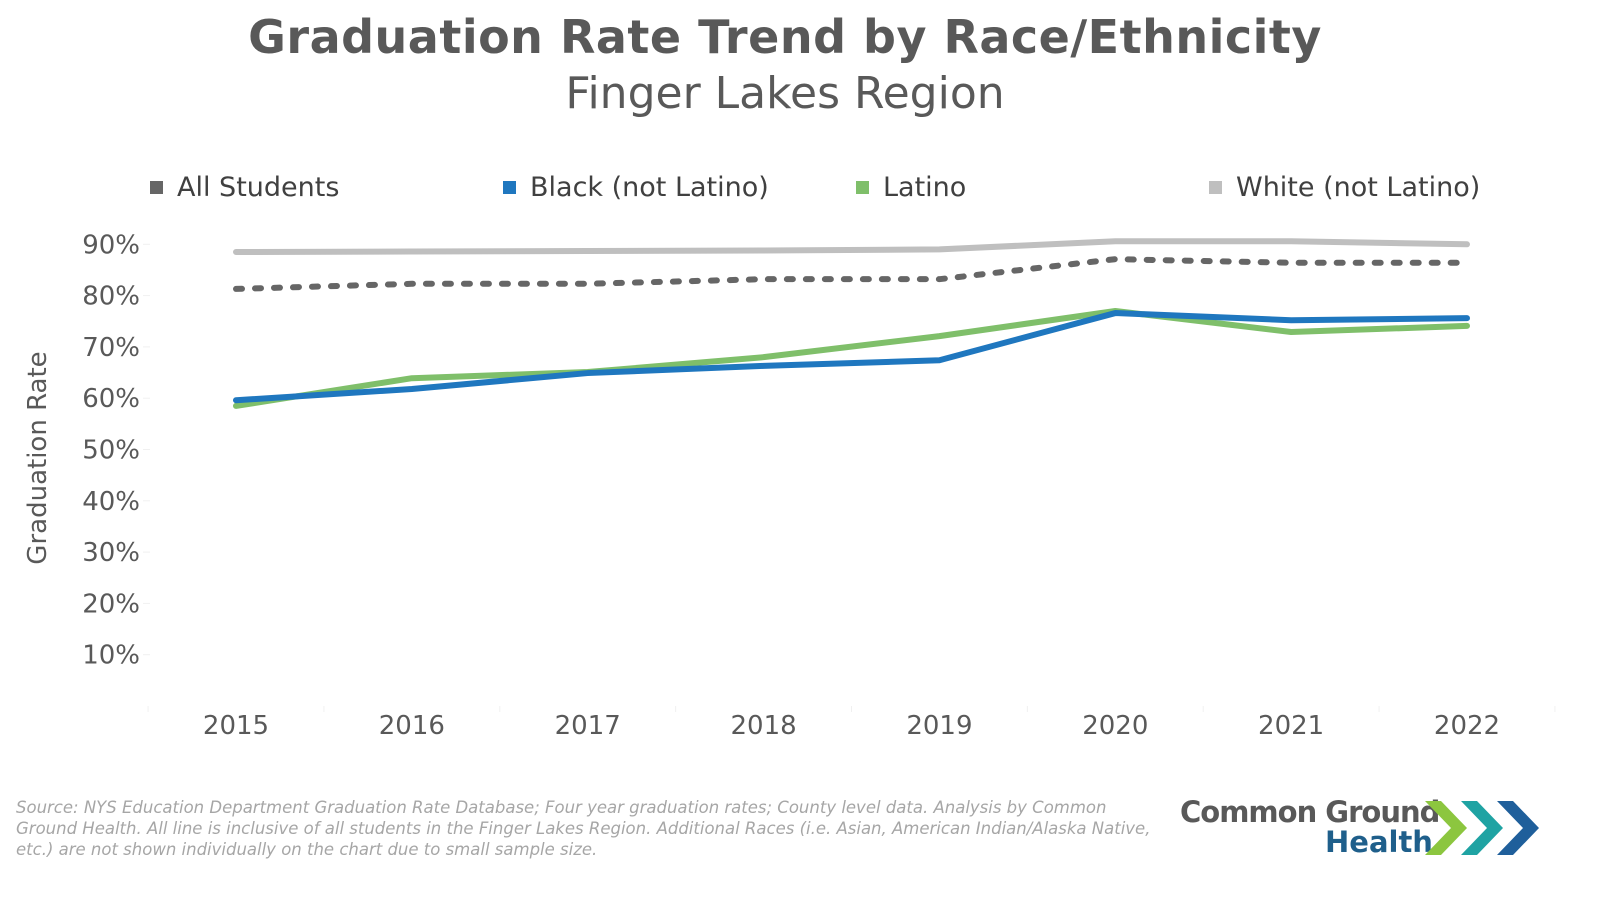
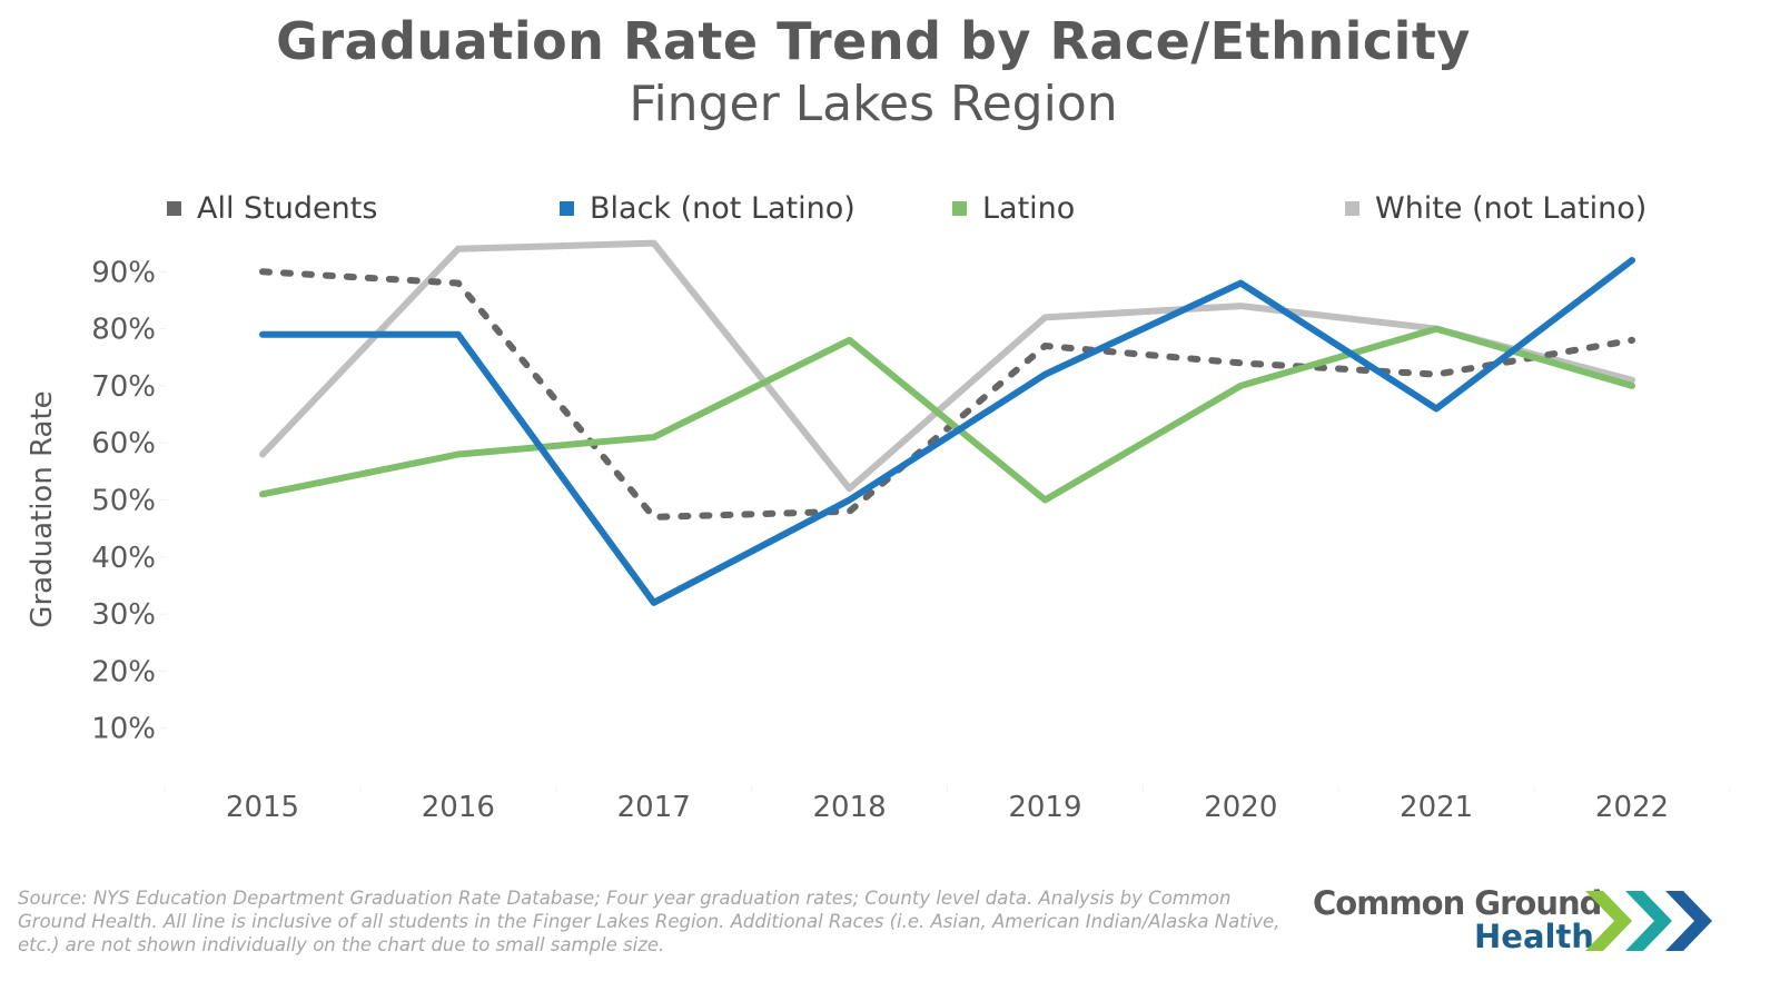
All Students/2015: 81% -> 90%
Black (not Latino)/2015: 60% -> 79%
Latino/2015: 58% -> 51%
White (not Latino)/2015: 88% -> 58%
All Students/2016: 82% -> 88%
Black (not Latino)/2016: 62% -> 79%
Latino/2016: 64% -> 58%
White (not Latino)/2016: 89% -> 94%
All Students/2017: 82% -> 47%
Black (not Latino)/2017: 65% -> 32%
Latino/2017: 65% -> 61%
White (not Latino)/2017: 89% -> 95%
All Students/2018: 83% -> 48%
Black (not Latino)/2018: 66% -> 50%
Latino/2018: 68% -> 78%
White (not Latino)/2018: 89% -> 52%
All Students/2019: 83% -> 77%
Black (not Latino)/2019: 67% -> 72%
Latino/2019: 72% -> 50%
White (not Latino)/2019: 89% -> 82%
All Students/2020: 87% -> 74%
Black (not Latino)/2020: 77% -> 88%
Latino/2020: 77% -> 70%
White (not Latino)/2020: 91% -> 84%
All Students/2021: 86% -> 72%
Black (not Latino)/2021: 75% -> 66%
Latino/2021: 73% -> 80%
White (not Latino)/2021: 91% -> 80%
All Students/2022: 86% -> 78%
Black (not Latino)/2022: 76% -> 92%
Latino/2022: 74% -> 70%
White (not Latino)/2022: 90% -> 71%
